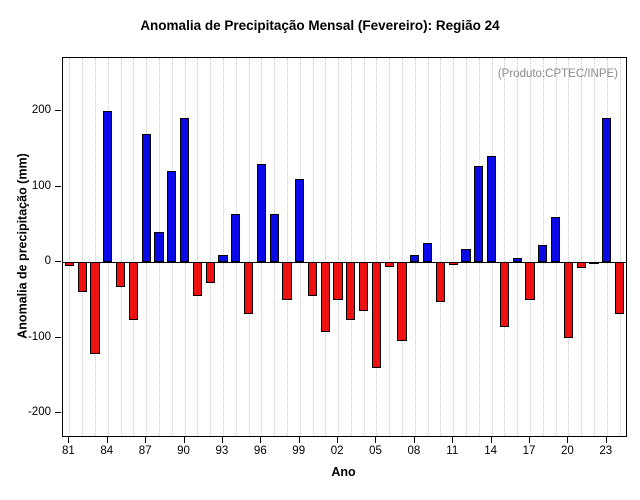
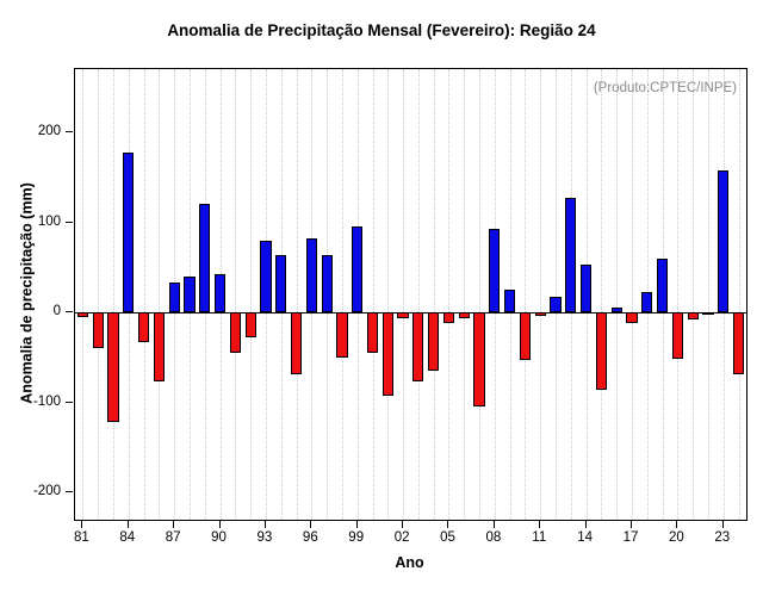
84: 200 -> 180
87: 170 -> 30
90: 190 -> 40
93: 10 -> 80
96: 130 -> 80
99: 110 -> 100
02: -50 -> -10
05: -140 -> -10
08: 10 -> 90
14: 140 -> 50
17: -50 -> -10
20: -100 -> -50
23: 190 -> 160
